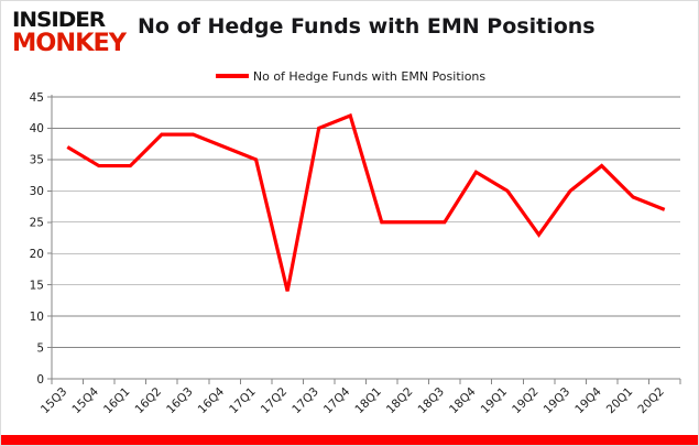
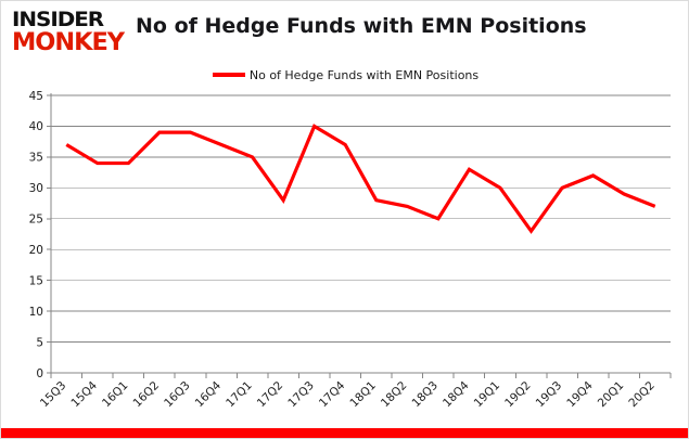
17Q2: 14 -> 28
17Q4: 42 -> 37
18Q1: 25 -> 28
18Q2: 25 -> 27
19Q4: 34 -> 32
